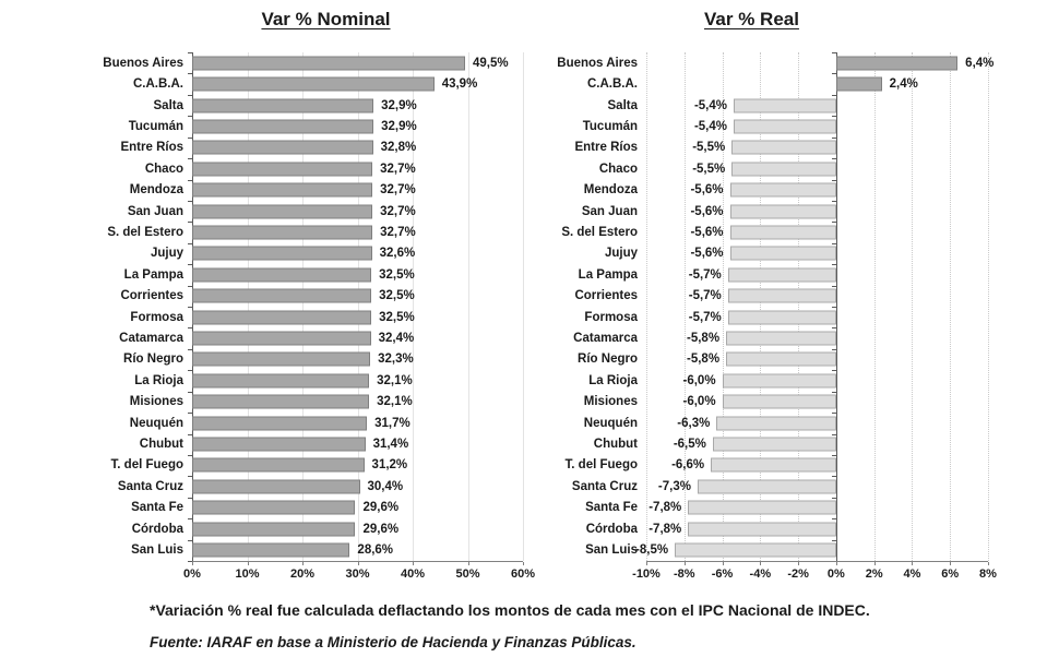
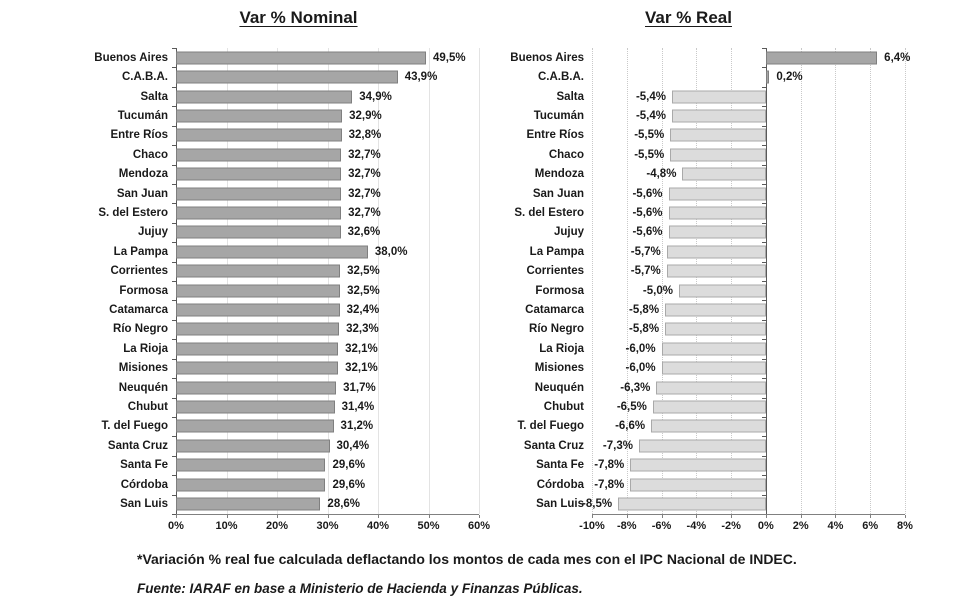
Var % Nominal/Salta: 32,9% -> 34,9%
Var % Nominal/La Pampa: 32,5% -> 38,0%
Var % Real/C.A.B.A.: 2,4% -> 0,2%
Var % Real/Mendoza: -5,6% -> -4,8%
Var % Real/Formosa: -5,7% -> -5,0%
